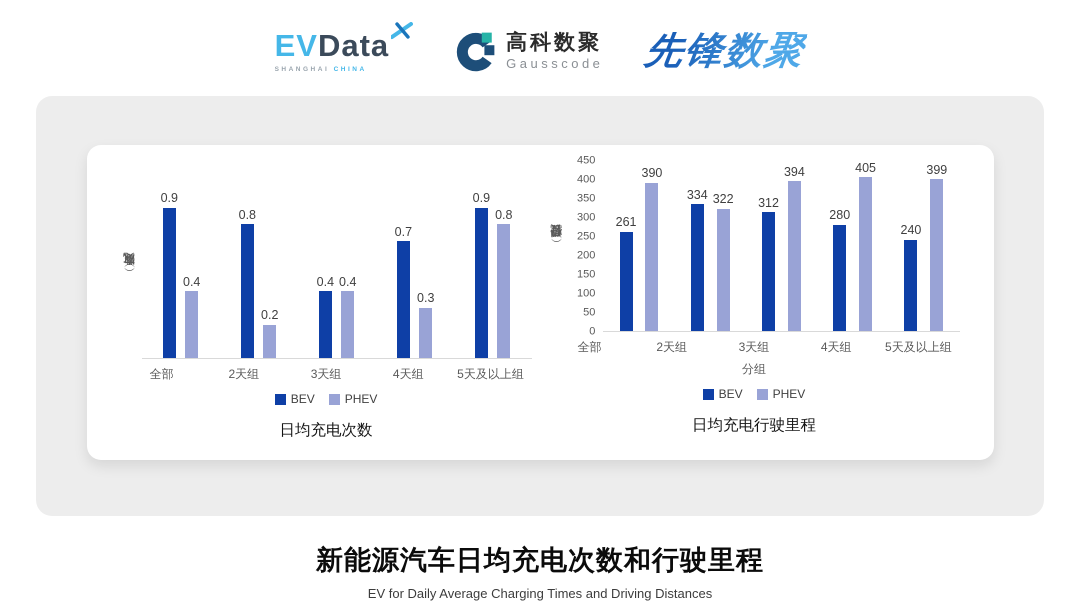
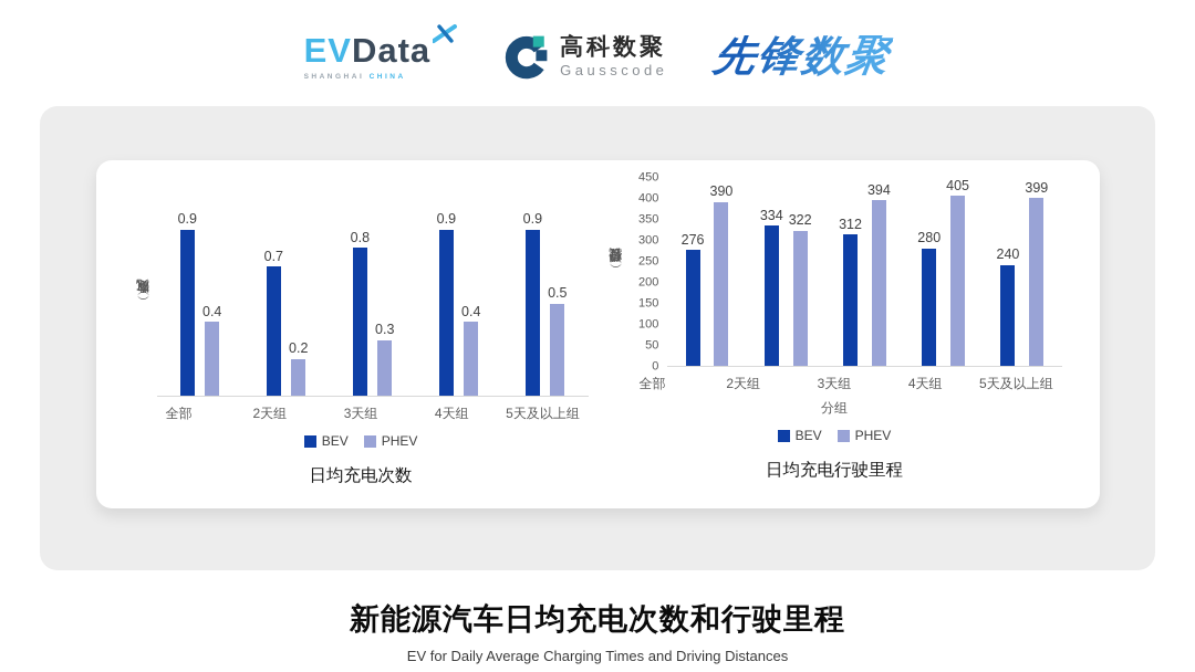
日均充电次数/BEV/2天组: 0.8 -> 0.7
日均充电次数/BEV/3天组: 0.4 -> 0.8
日均充电次数/PHEV/3天组: 0.4 -> 0.3
日均充电次数/BEV/4天组: 0.7 -> 0.9
日均充电次数/PHEV/4天组: 0.3 -> 0.4
日均充电次数/PHEV/5天及以上组: 0.8 -> 0.5
日均充电行驶里程/BEV/全部: 261 -> 276
